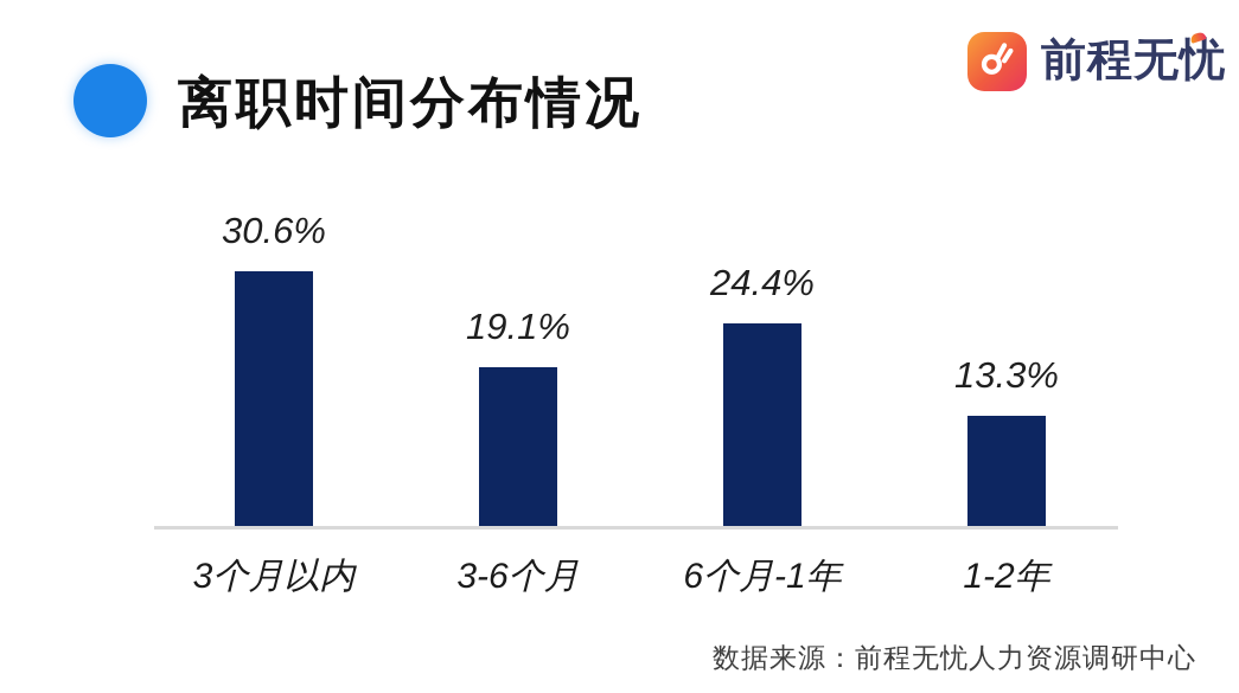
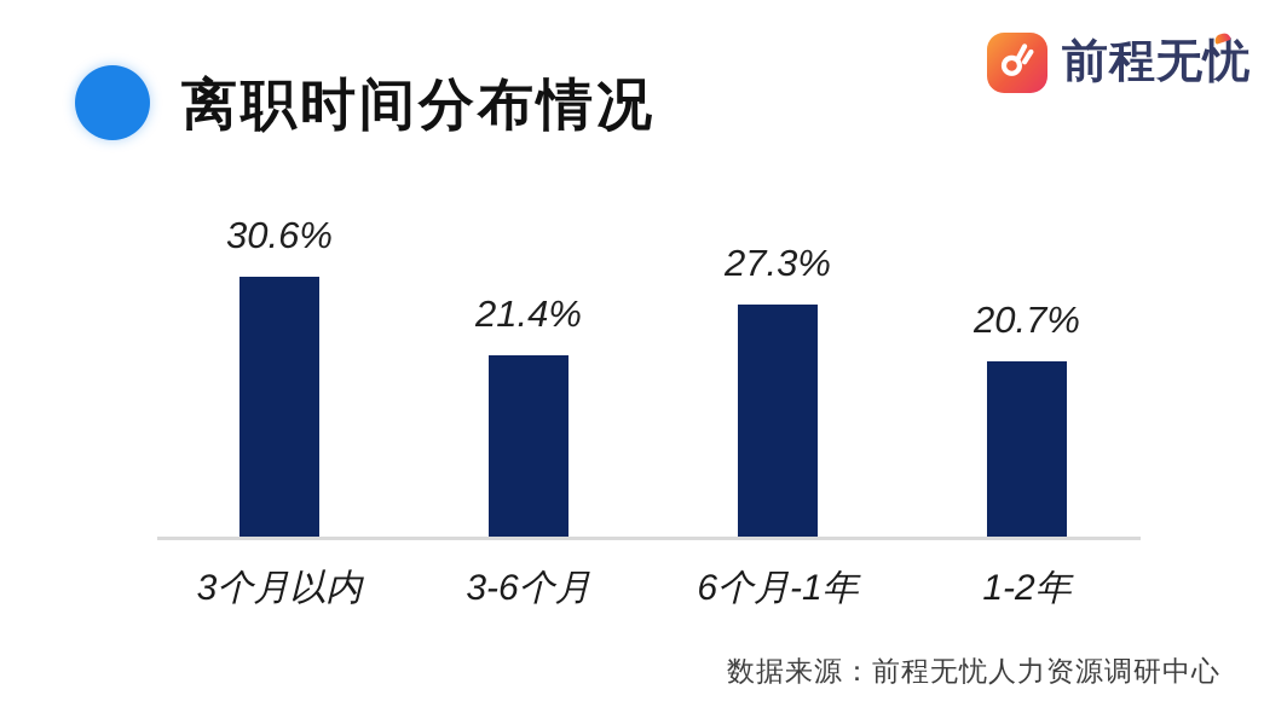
3-6个月: 19.1% -> 21.4%
6个月-1年: 24.4% -> 27.3%
1-2年: 13.3% -> 20.7%
